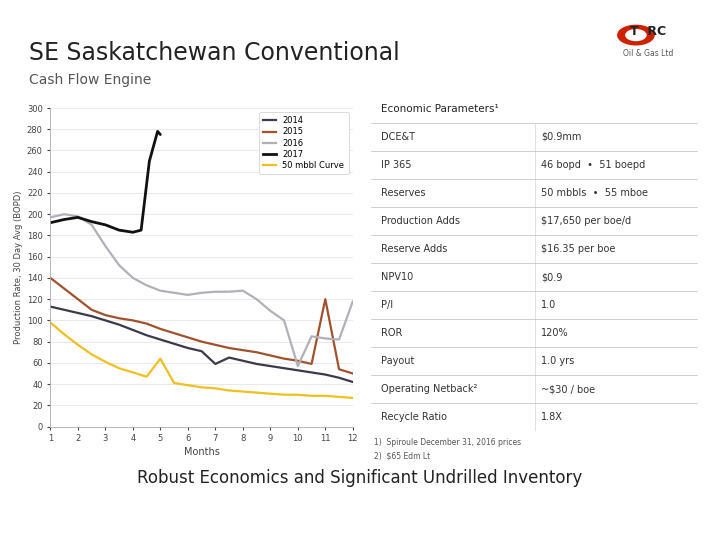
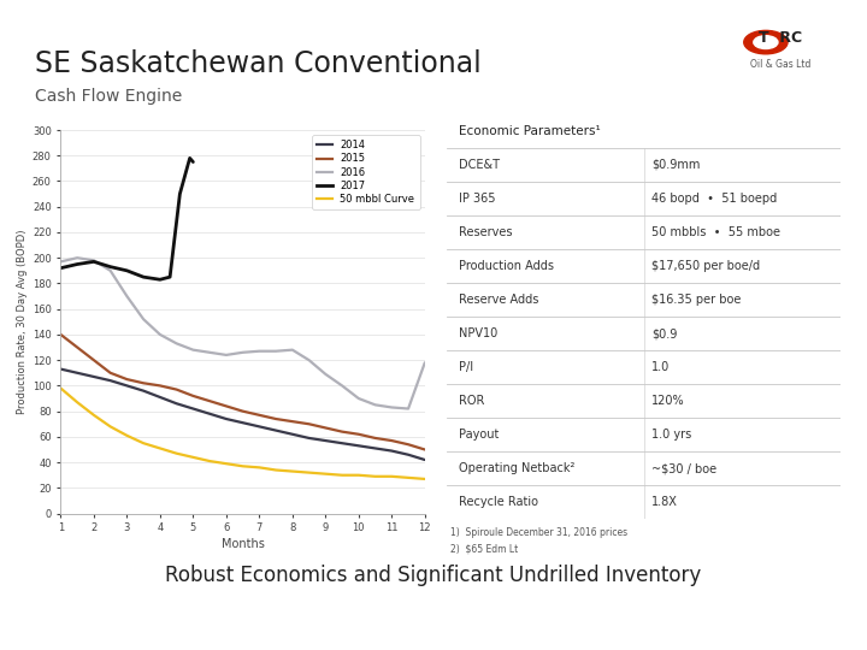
50 mbbl Curve/5: 64 -> 44
2014/7: 59 -> 68
2016/10: 57 -> 90
2015/11: 120 -> 57
